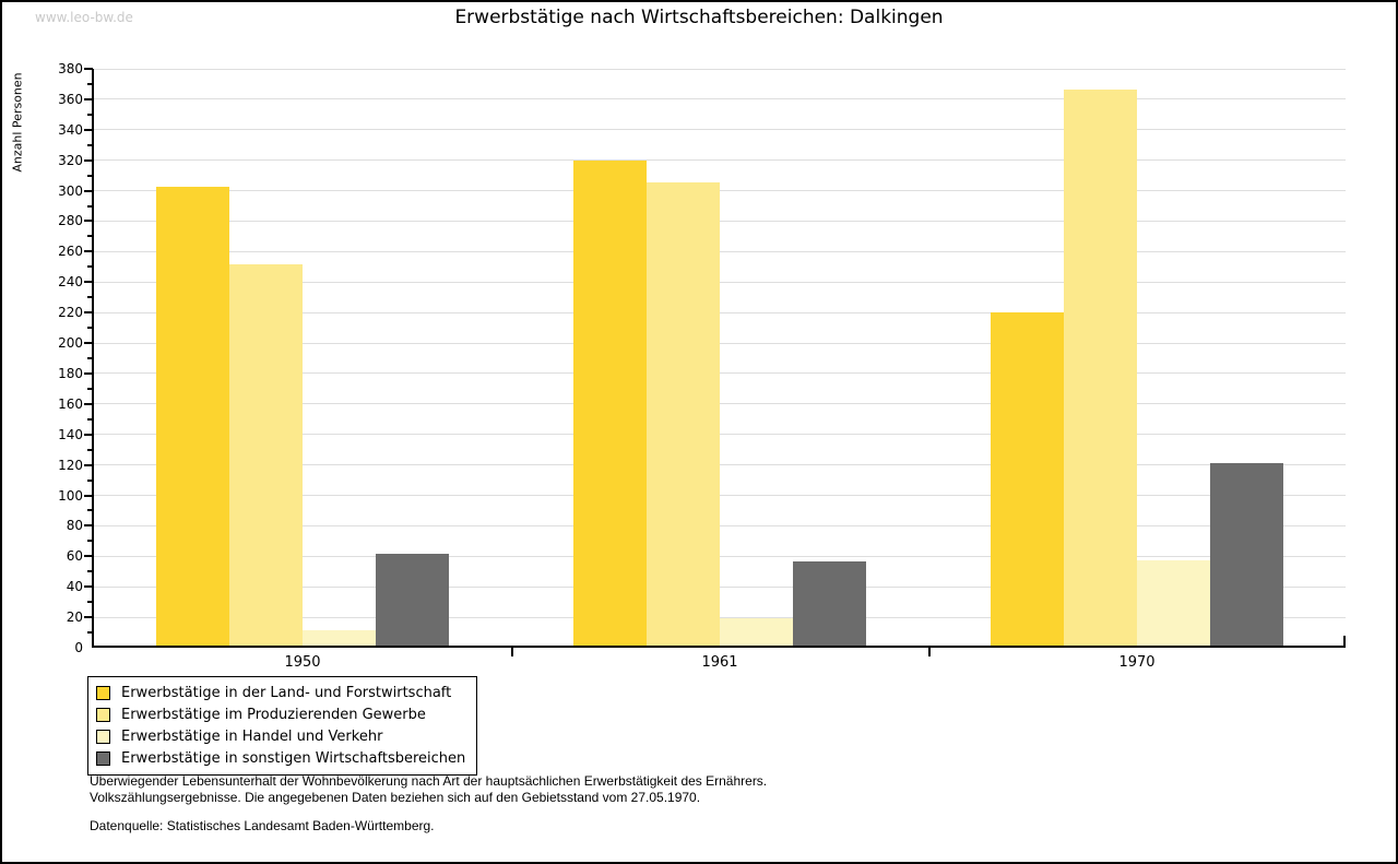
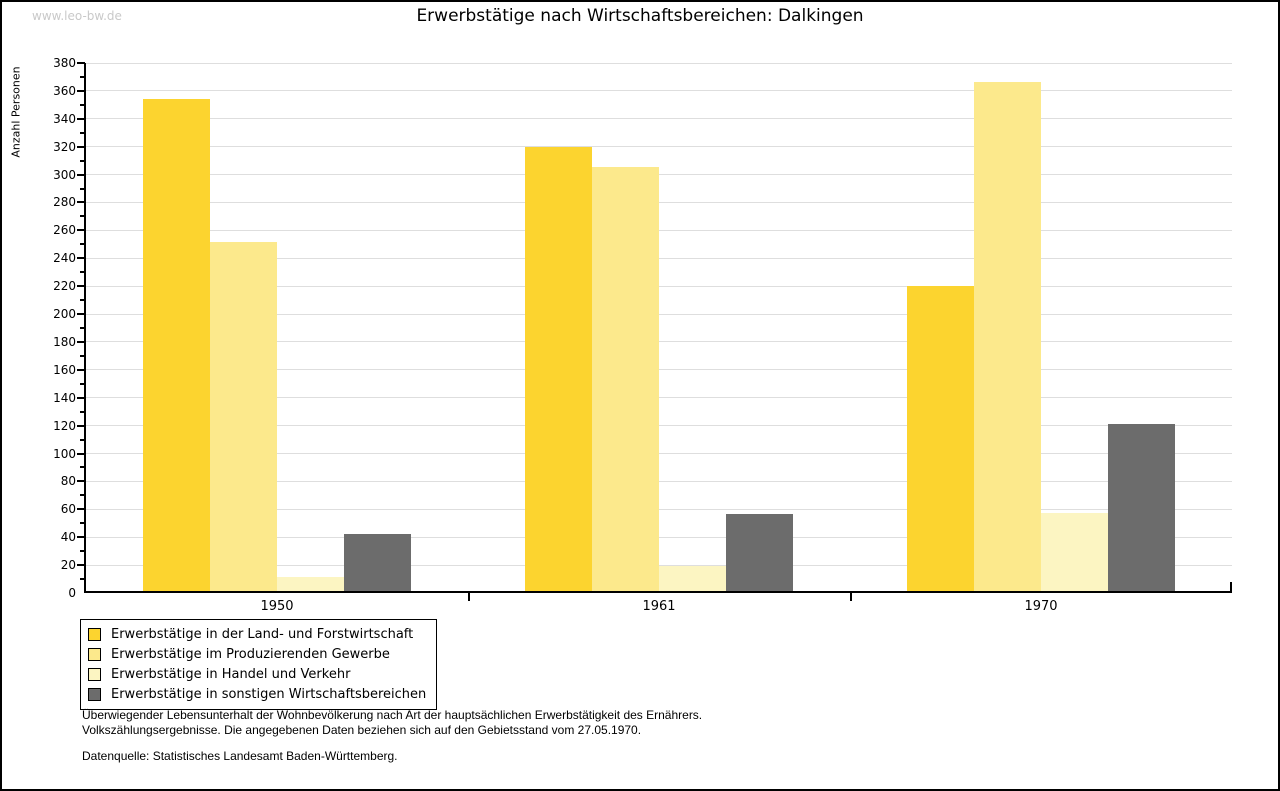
Erwerbstätige in der Land- und Forstwirtschaft/1950: 301 -> 353
Erwerbstätige in sonstigen Wirtschaftsbereichen/1950: 60 -> 41
